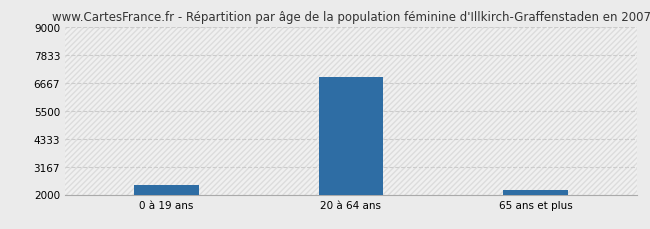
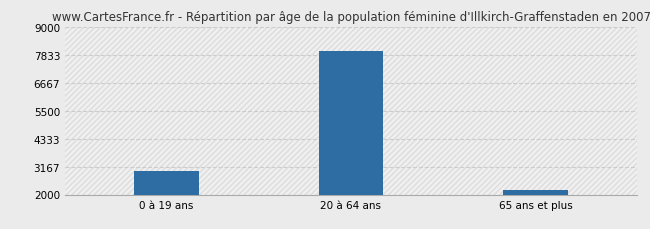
0 à 19 ans: 2400 -> 3000
20 à 64 ans: 6900 -> 8000
